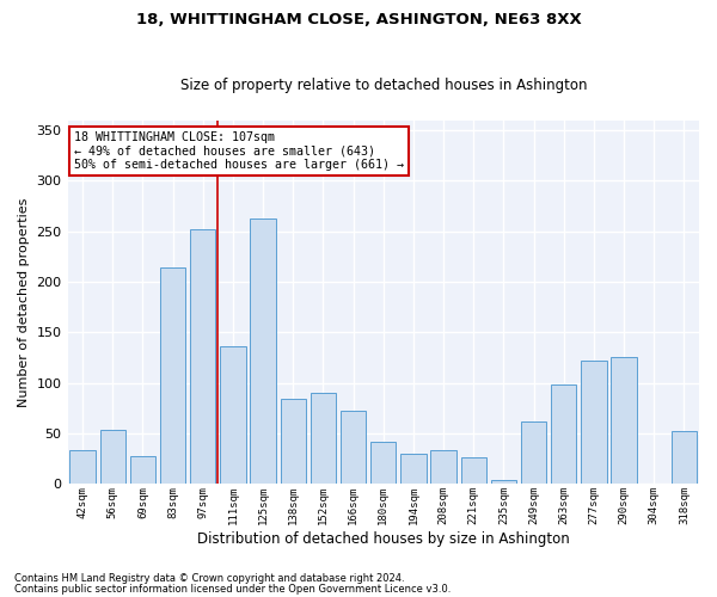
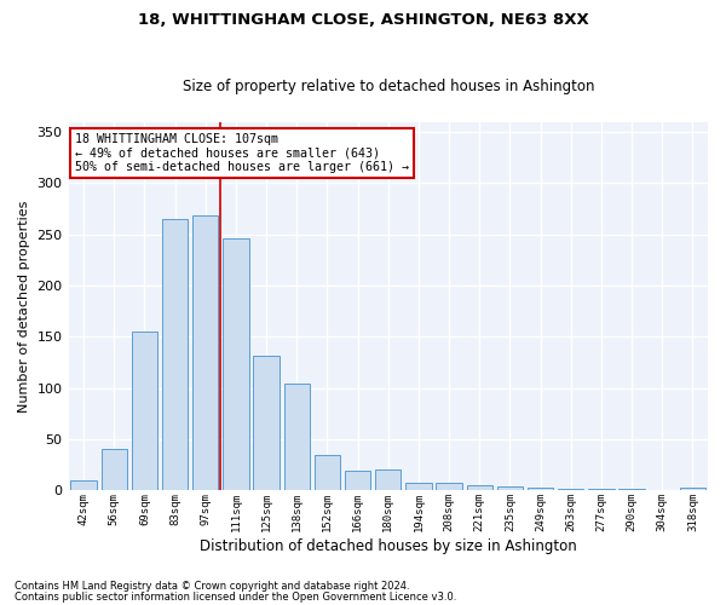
42sqm: 34 -> 10
56sqm: 54 -> 40
69sqm: 28 -> 155
83sqm: 214 -> 265
97sqm: 252 -> 268
111sqm: 136 -> 246
125sqm: 262 -> 131
138sqm: 84 -> 104
152sqm: 90 -> 35
166sqm: 72 -> 19
180sqm: 42 -> 20
194sqm: 30 -> 8
208sqm: 34 -> 7
221sqm: 26 -> 5
249sqm: 62 -> 3
263sqm: 98 -> 2
277sqm: 122 -> 2
290sqm: 126 -> 1
318sqm: 52 -> 3
